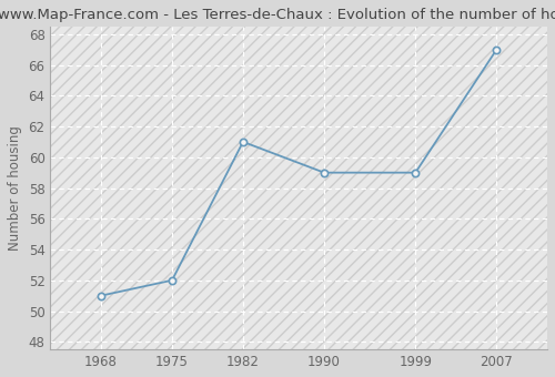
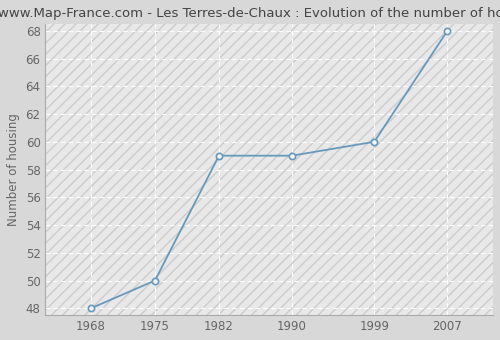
1968: 51 -> 48
1975: 52 -> 50
1982: 61 -> 59
1999: 59 -> 60
2007: 67 -> 68
